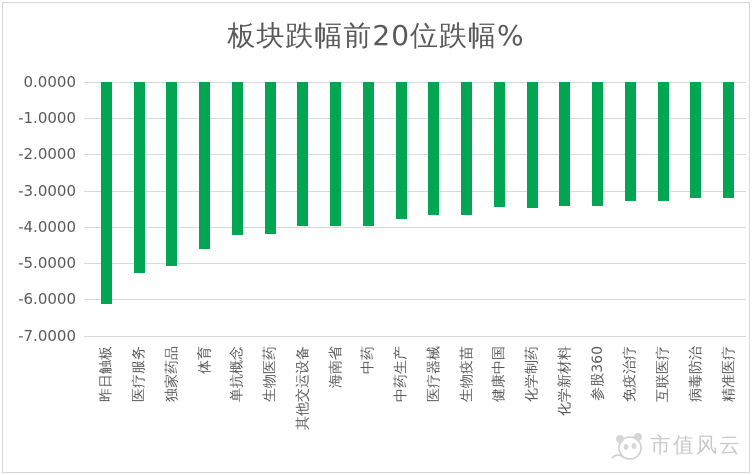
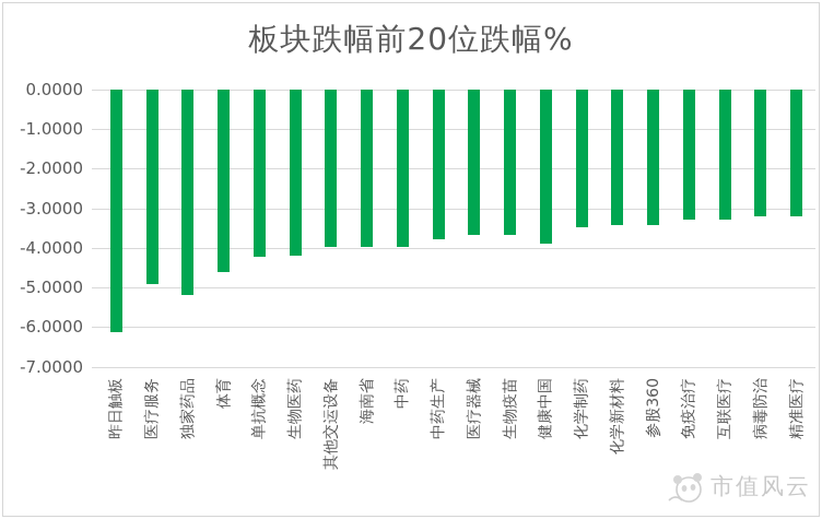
医疗服务: -5.3 -> -4.9
独家药品: -5.1 -> -5.2
健康中国: -3.5 -> -3.9
